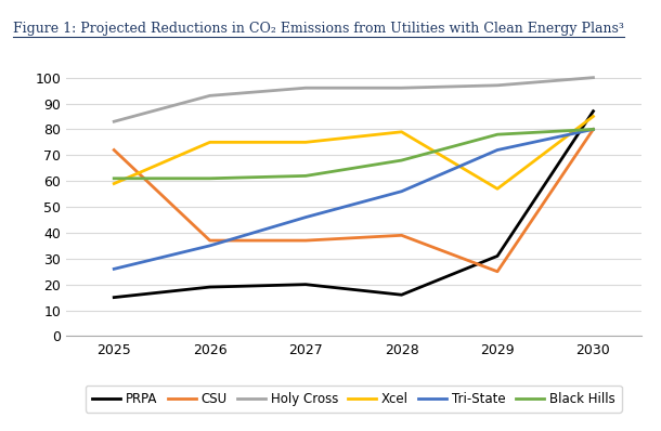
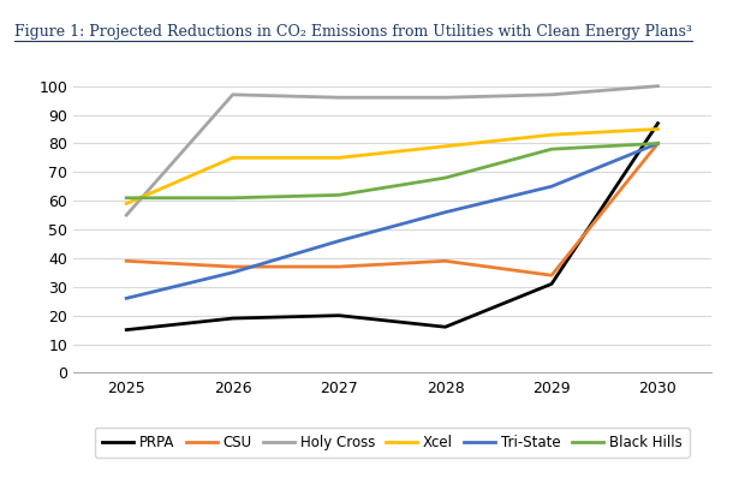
CSU/2025: 72 -> 39
Holy Cross/2025: 83 -> 55
Holy Cross/2026: 93 -> 97
CSU/2029: 25 -> 34
Xcel/2029: 57 -> 83
Tri-State/2029: 72 -> 65
